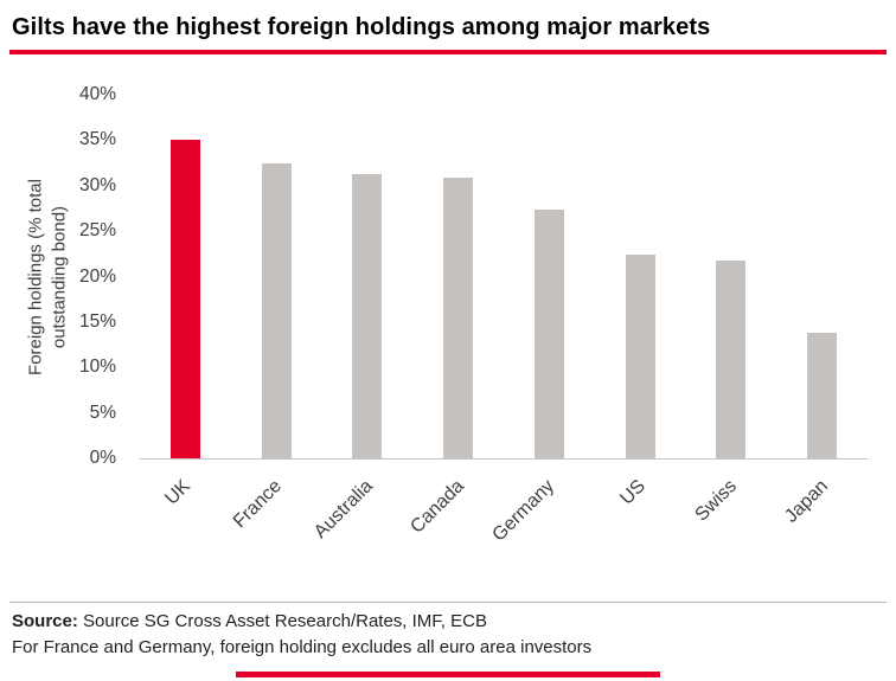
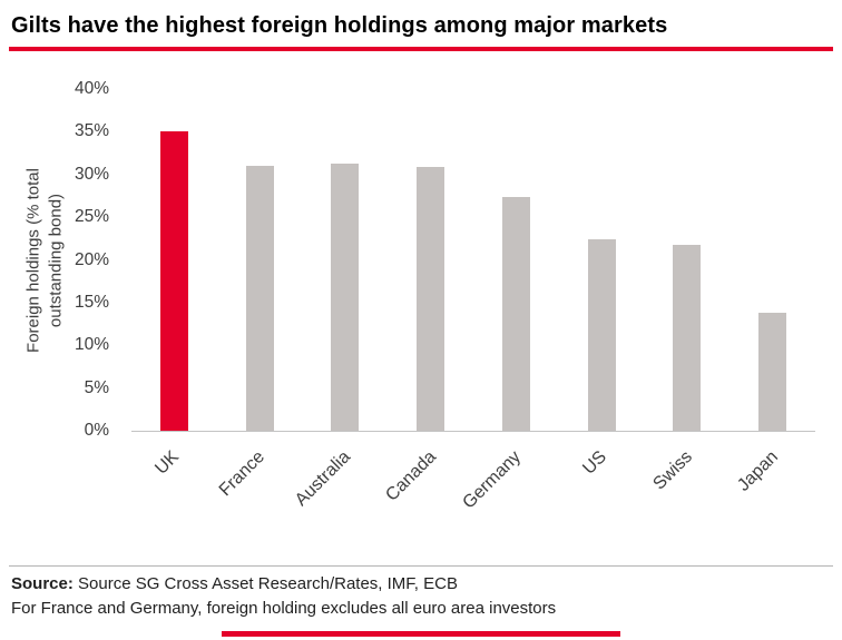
France: 32% -> 31%
